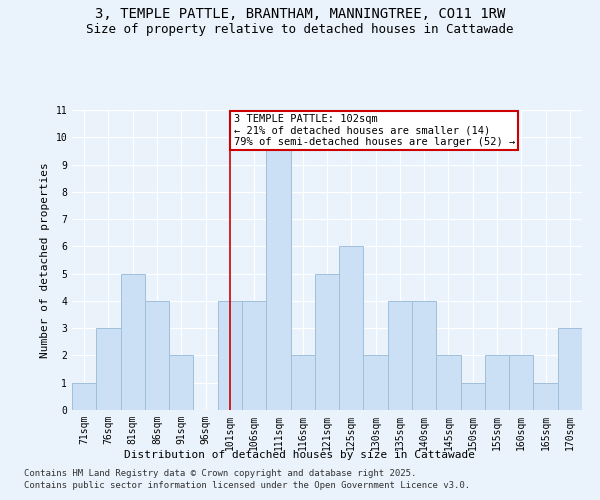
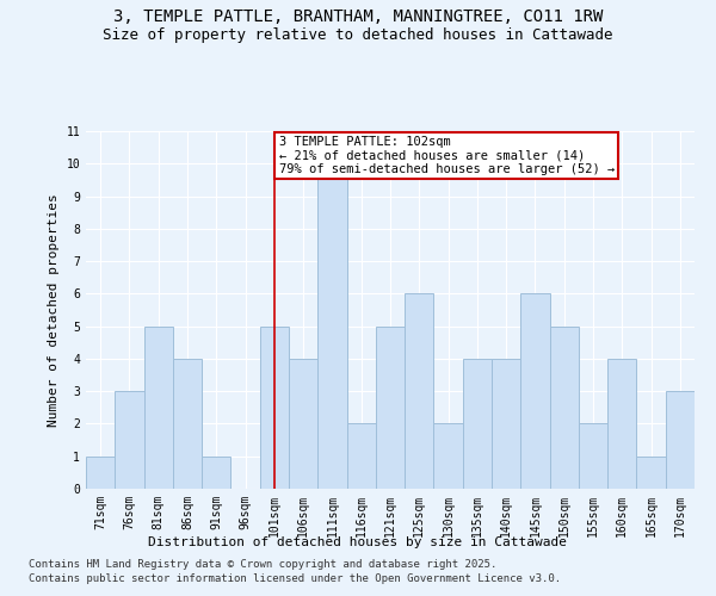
91sqm: 2 -> 1
101sqm: 4 -> 5
145sqm: 2 -> 6
150sqm: 1 -> 5
160sqm: 2 -> 4
